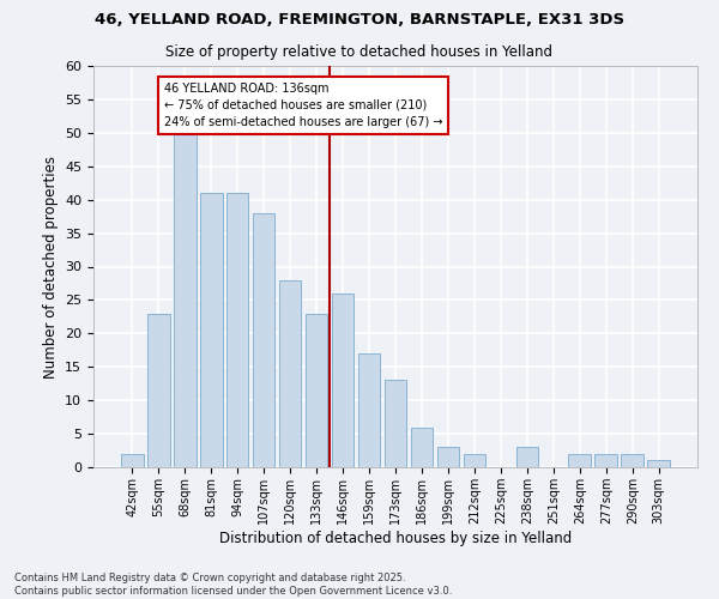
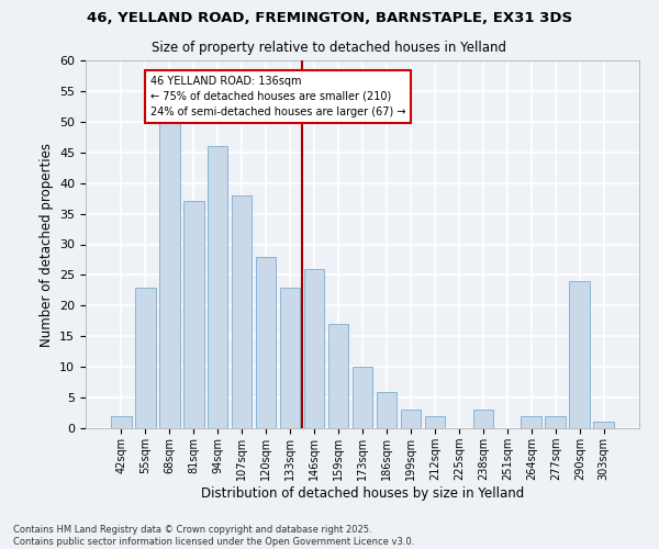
81sqm: 41 -> 37
94sqm: 41 -> 46
173sqm: 13 -> 10
290sqm: 2 -> 24
